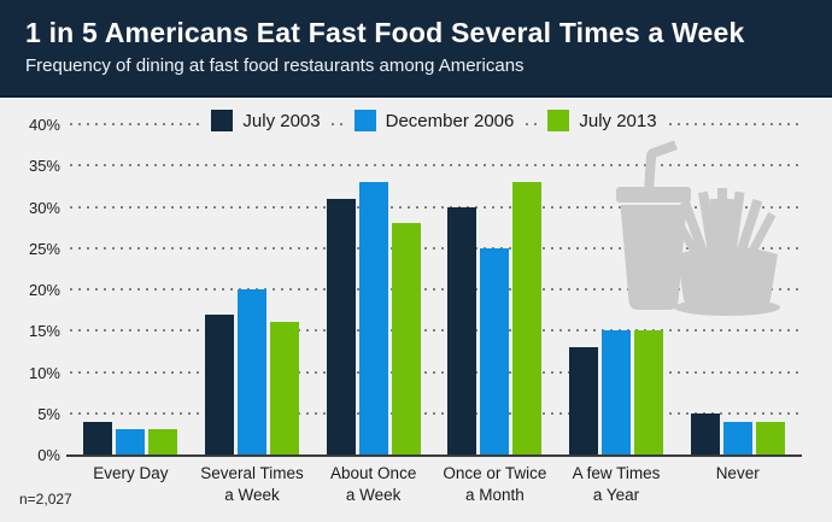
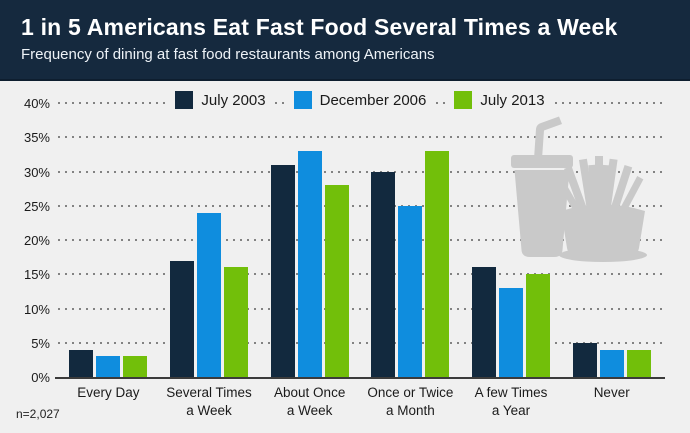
December 2006/Several Times a Week: 20% -> 24%
July 2003/A few Times a Year: 13% -> 16%
December 2006/A few Times a Year: 15% -> 13%
